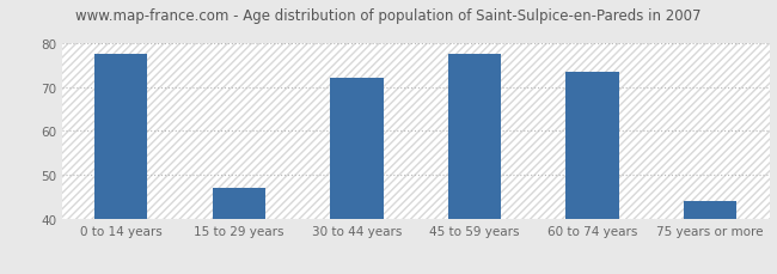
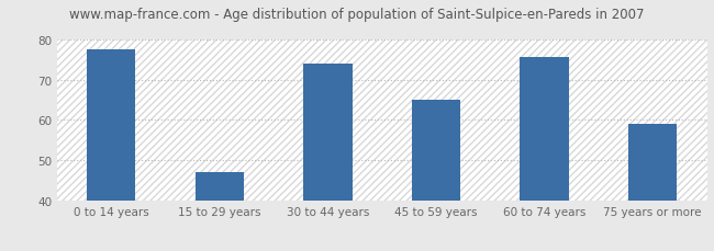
30 to 44 years: 72.0 -> 74.0
45 to 59 years: 77.5 -> 65.0
60 to 74 years: 73.5 -> 75.5
75 years or more: 44.0 -> 59.0
